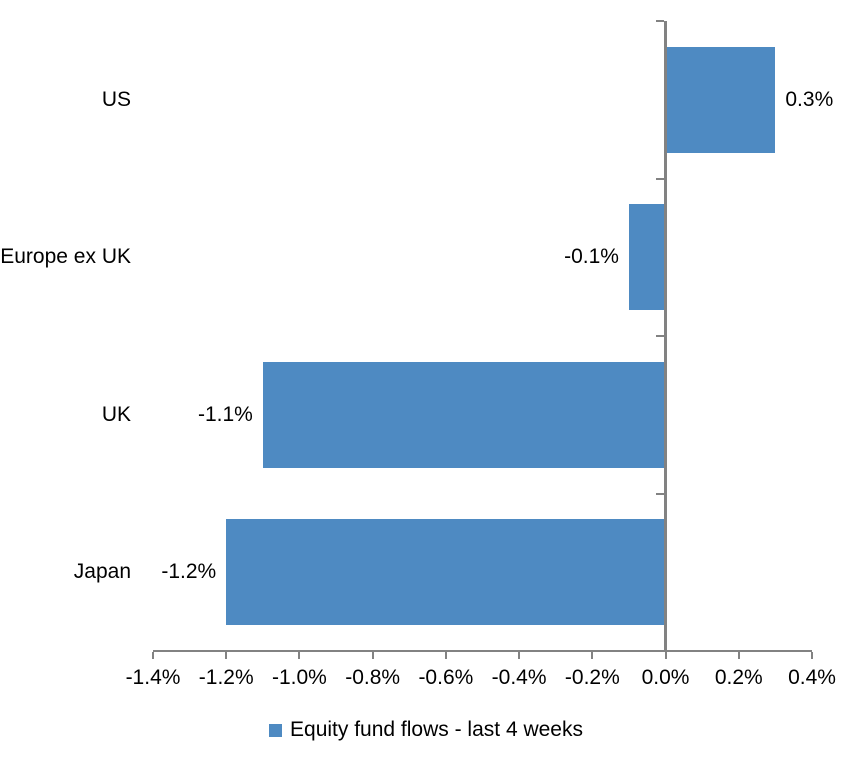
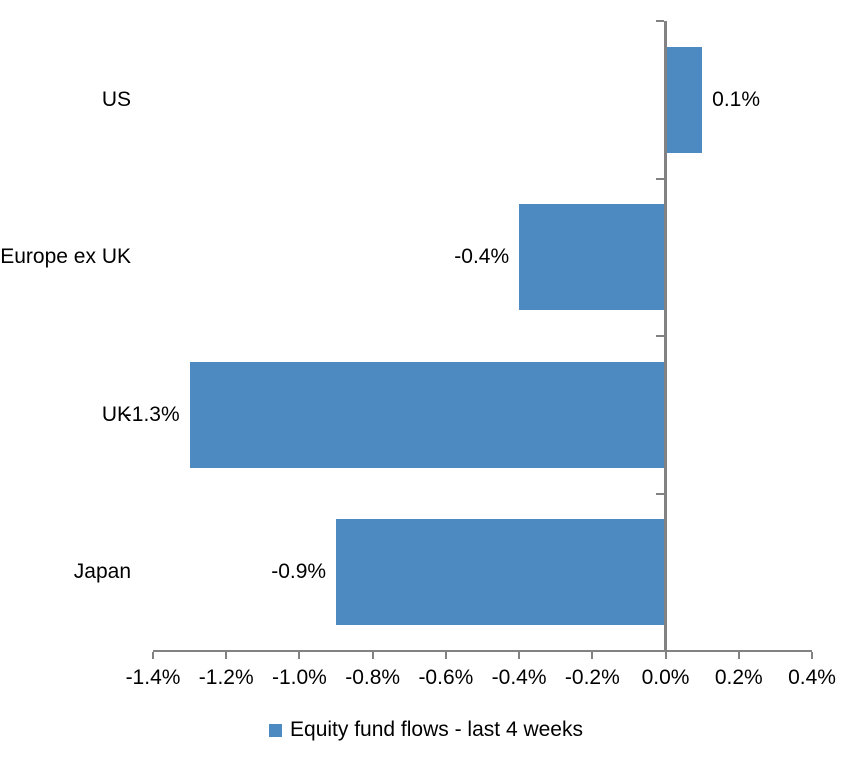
US: 0.3% -> 0.1%
Europe ex UK: -0.1% -> -0.4%
UK: -1.1% -> -1.3%
Japan: -1.2% -> -0.9%
